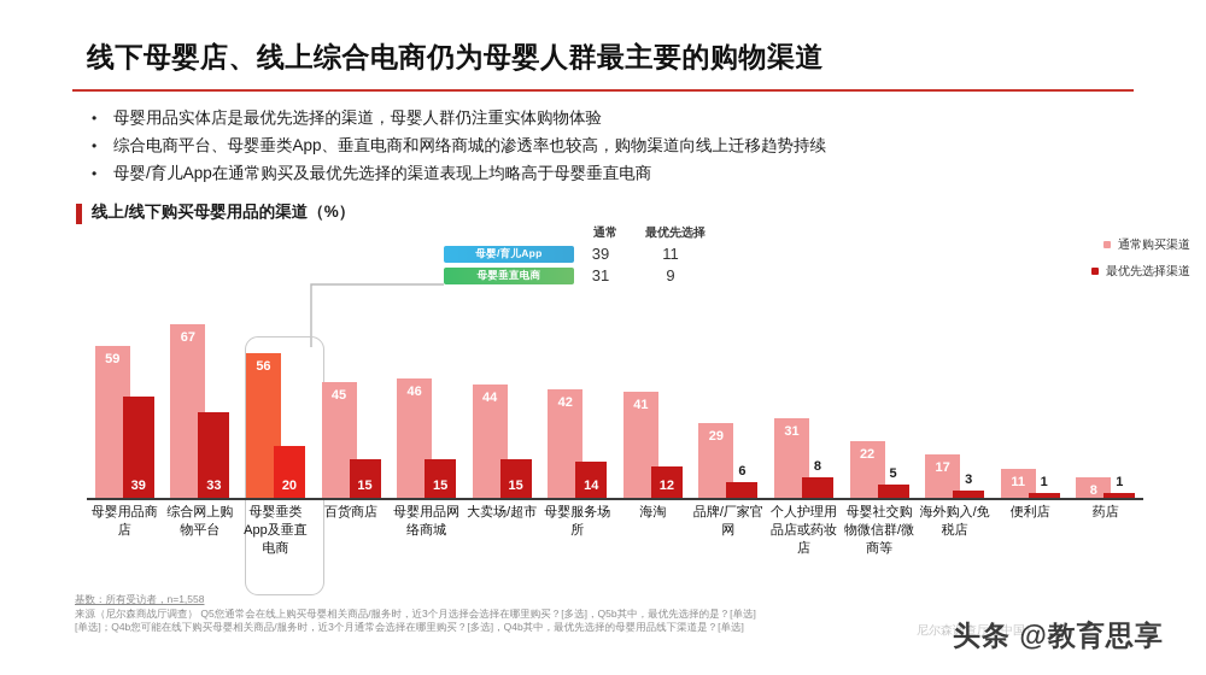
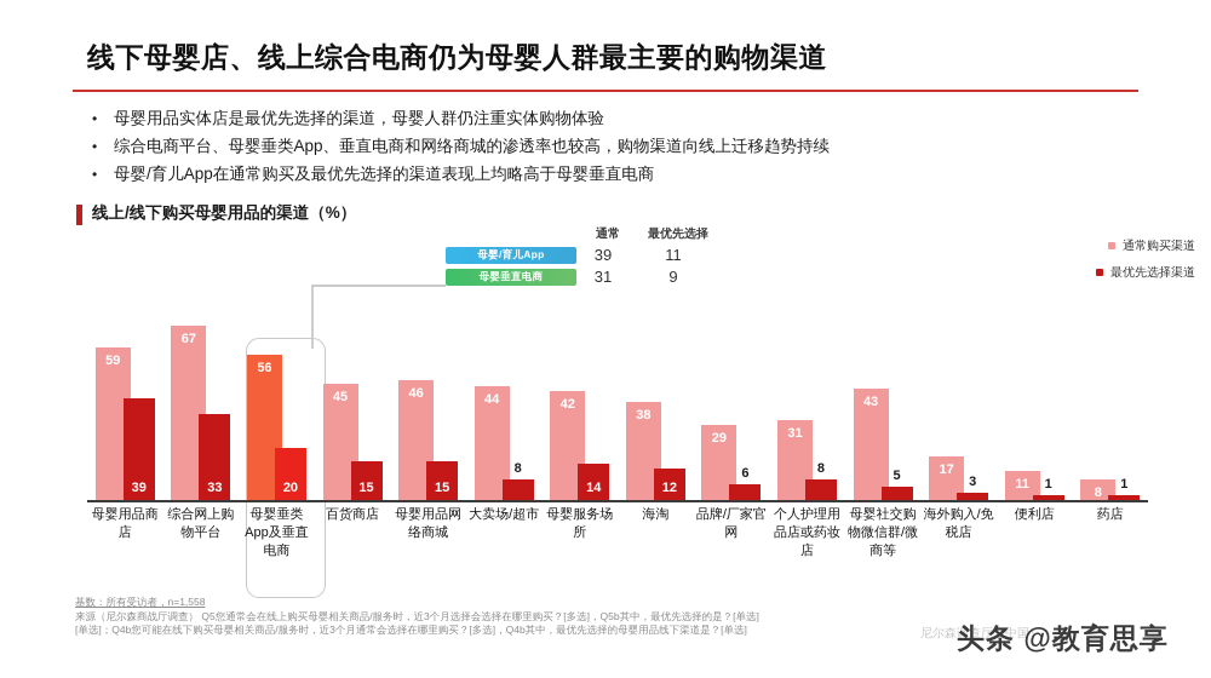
最优先选择渠道/大卖场/超市: 15 -> 8
通常购买渠道/海淘: 41 -> 38
通常购买渠道/母婴社交购物微信群/微商等: 22 -> 43
